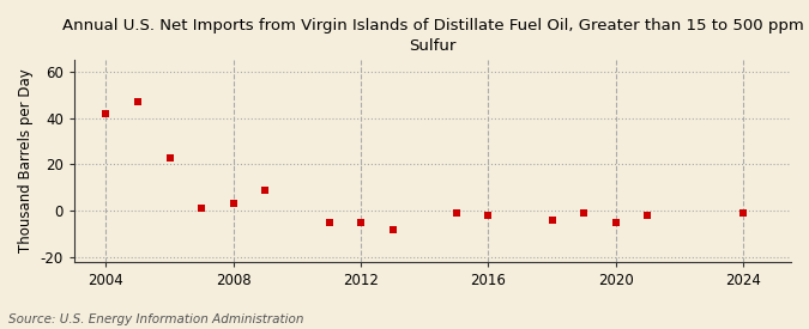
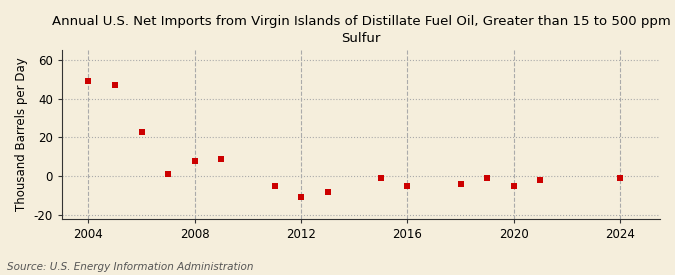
2004: 42 -> 49
2008: 3 -> 8
2012: -5 -> -11
2016: -2 -> -5
